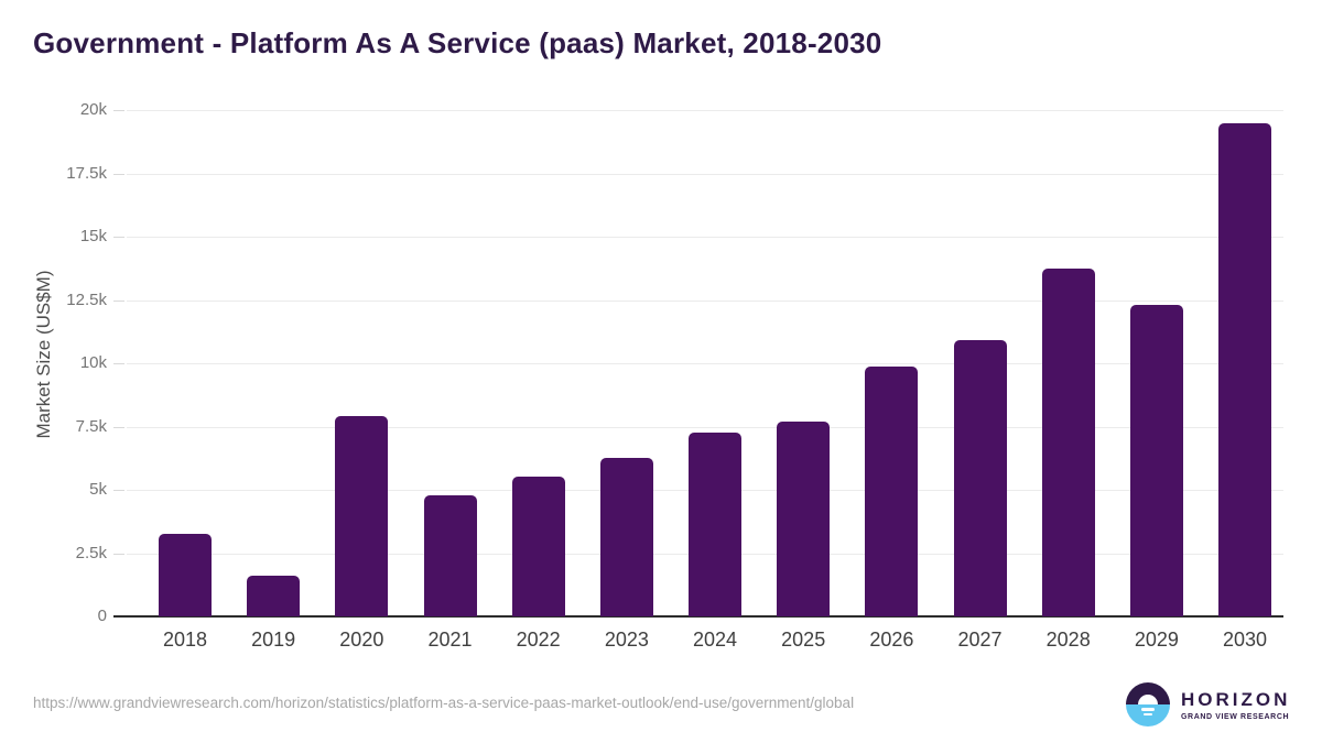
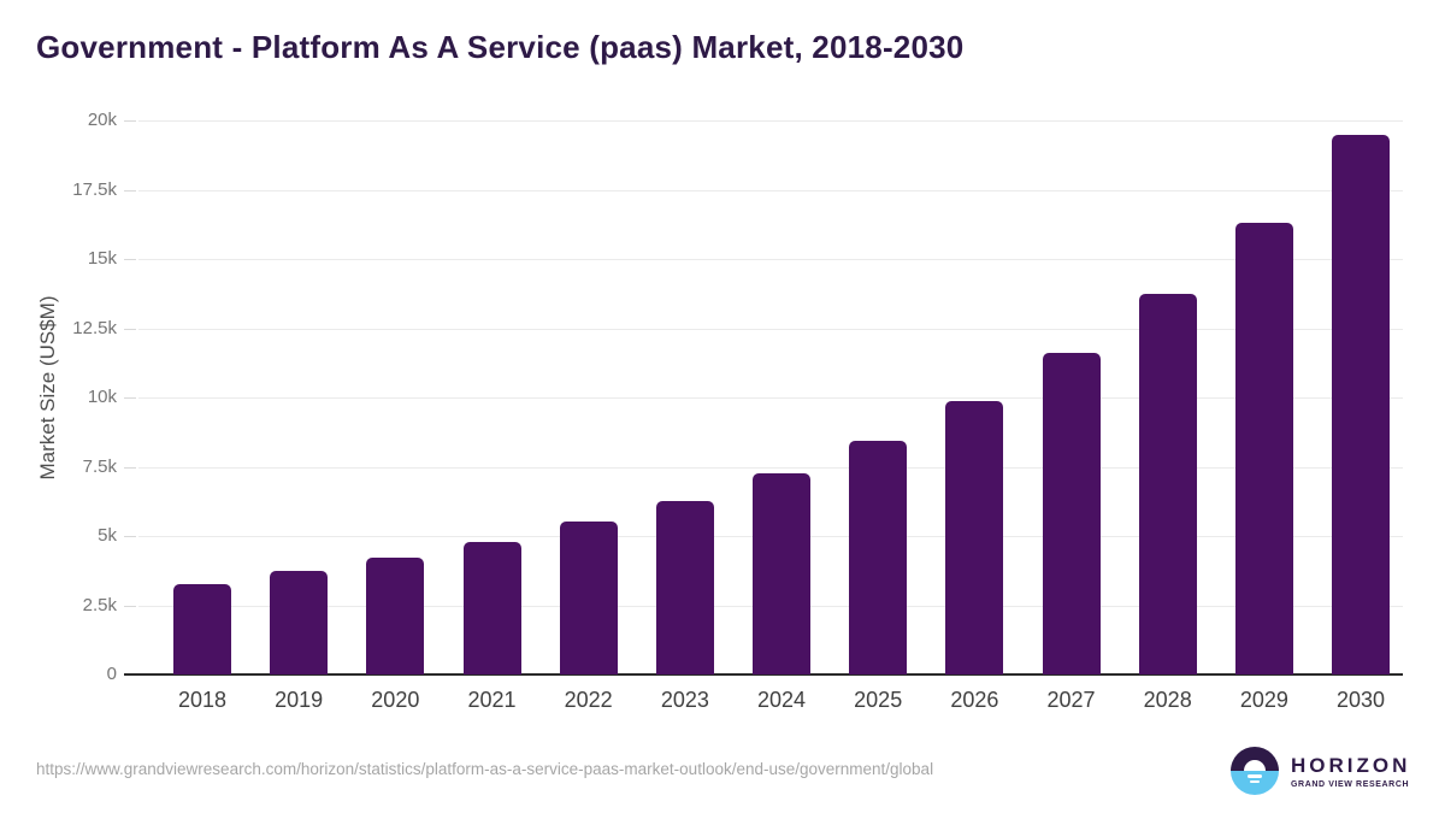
2019: 1.6k -> 3.7k
2020: 7.9k -> 4.2k
2025: 7.7k -> 8.4k
2027: 10.9k -> 11.6k
2029: 12.3k -> 16.3k
